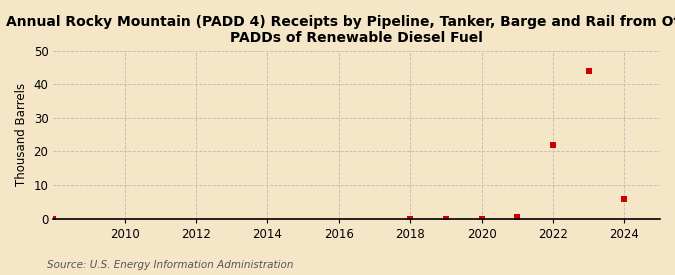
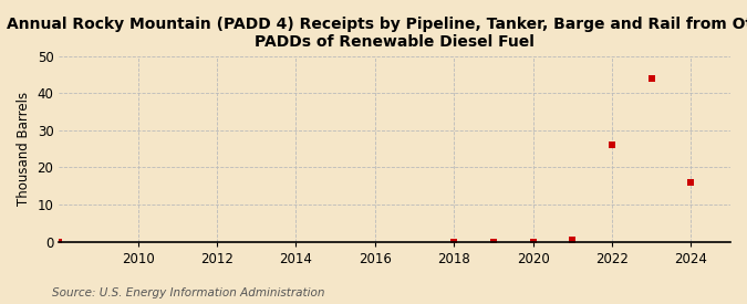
2022: 22.0 -> 26.0
2024: 6.0 -> 16.0
